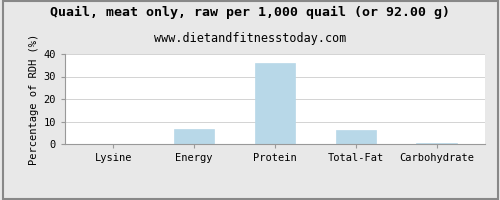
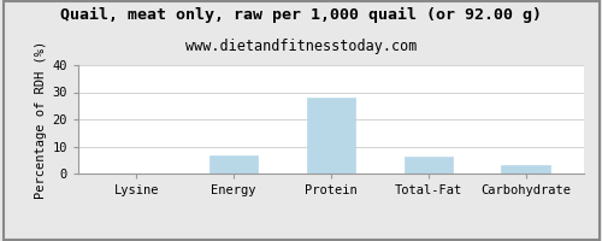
Protein: 36.0 -> 28.0
Carbohydrate: 0.5 -> 3.0
